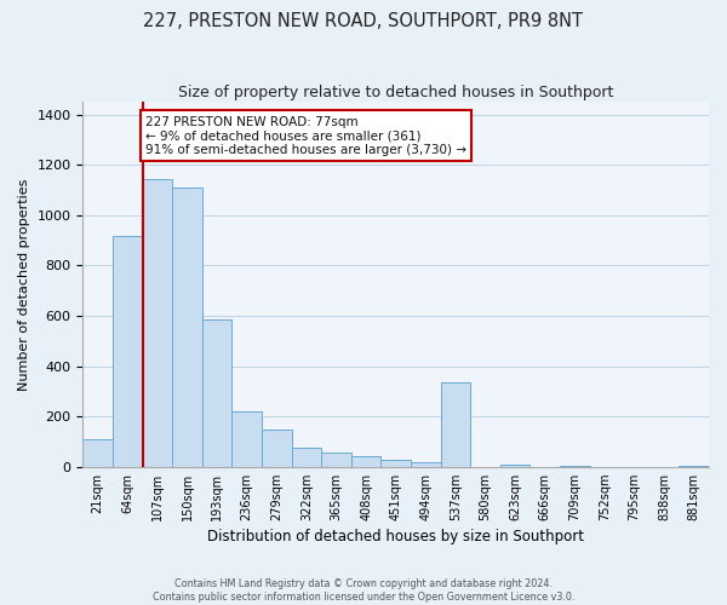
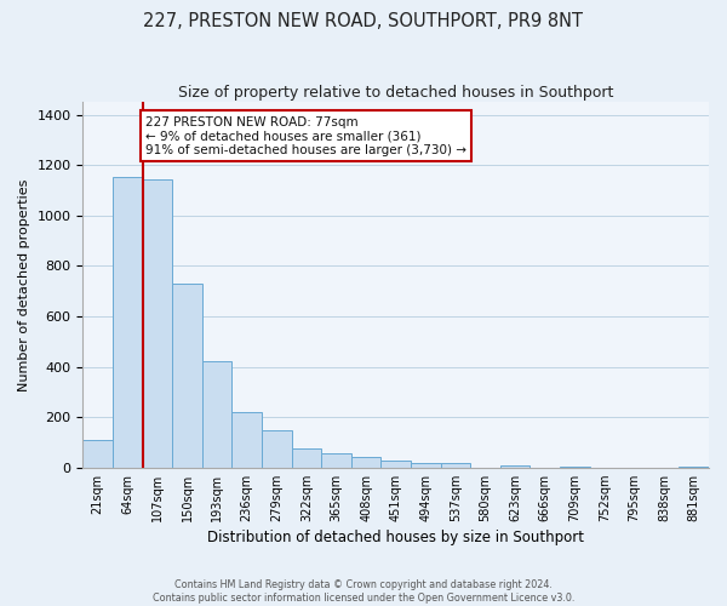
64sqm: 915 -> 1155
150sqm: 1110 -> 730
193sqm: 585 -> 420
537sqm: 335 -> 18
